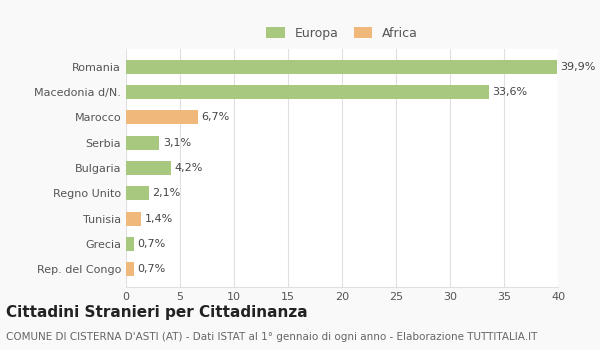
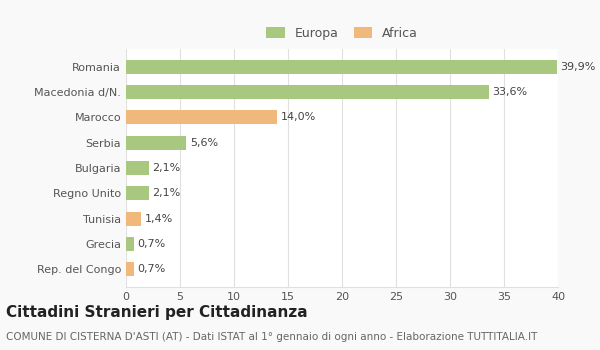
Marocco: 6,7% -> 14,0%
Serbia: 3,1% -> 5,6%
Bulgaria: 4,2% -> 2,1%
